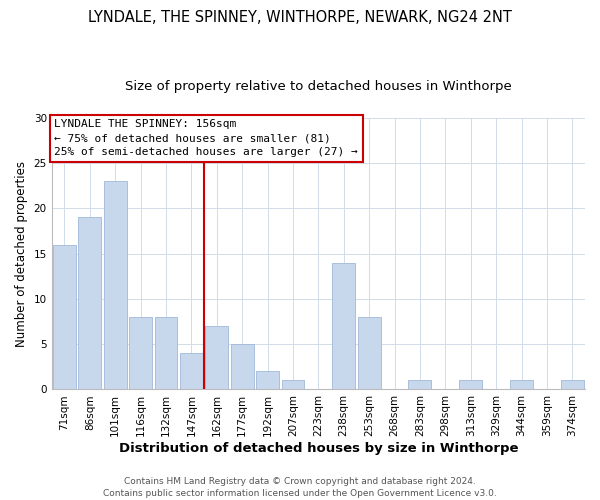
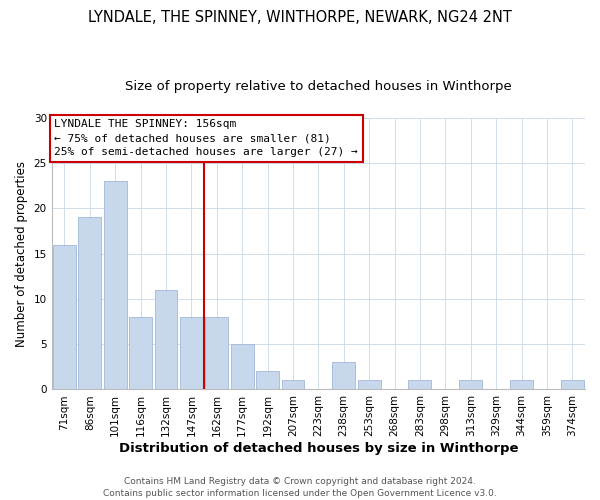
132sqm: 8 -> 11
147sqm: 4 -> 8
162sqm: 7 -> 8
238sqm: 14 -> 3
253sqm: 8 -> 1
